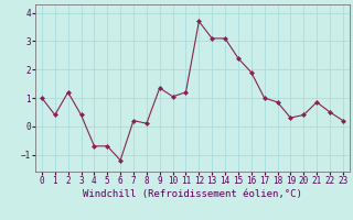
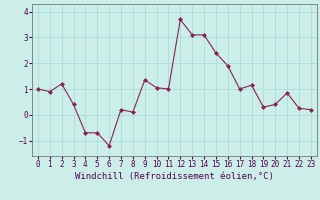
1: 0.40 -> 0.90
11: 1.20 -> 1.00
18: 0.85 -> 1.15
22: 0.50 -> 0.25
